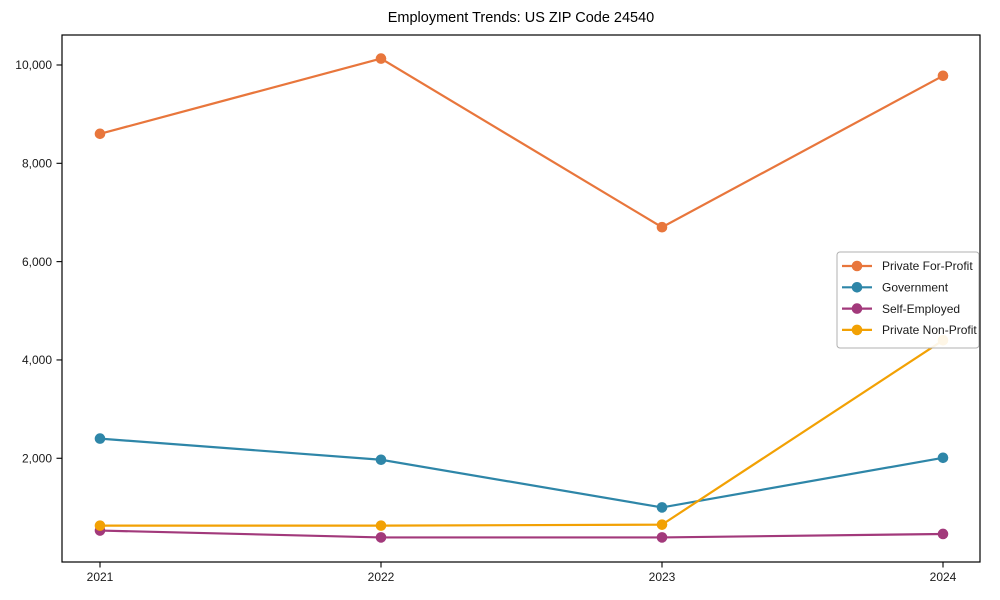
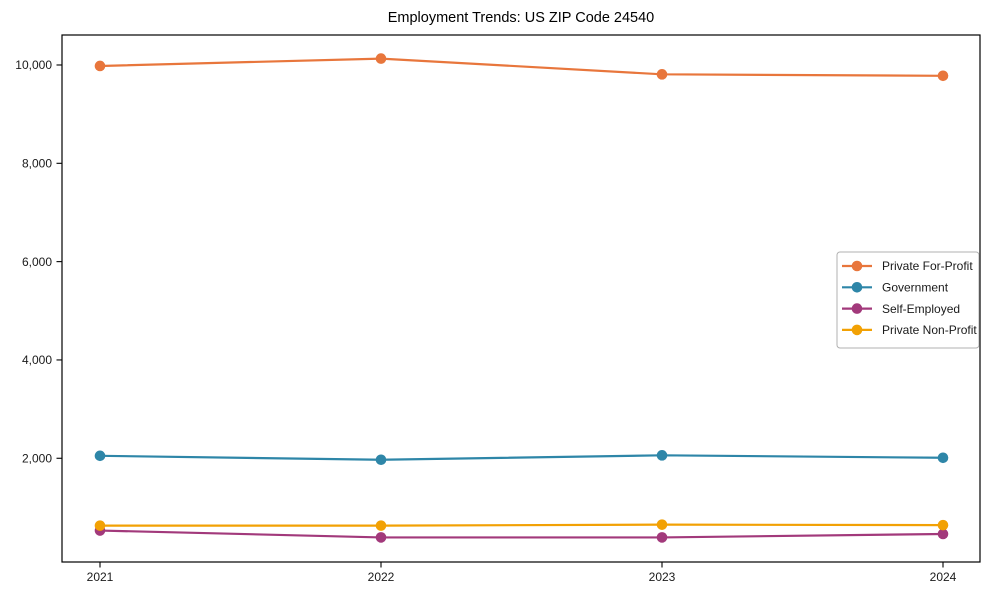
Private For-Profit/2021: 8600 -> 10000
Government/2021: 2400 -> 2000
Private For-Profit/2023: 6700 -> 9800
Government/2023: 1000 -> 2100
Private Non-Profit/2024: 4400 -> 600
